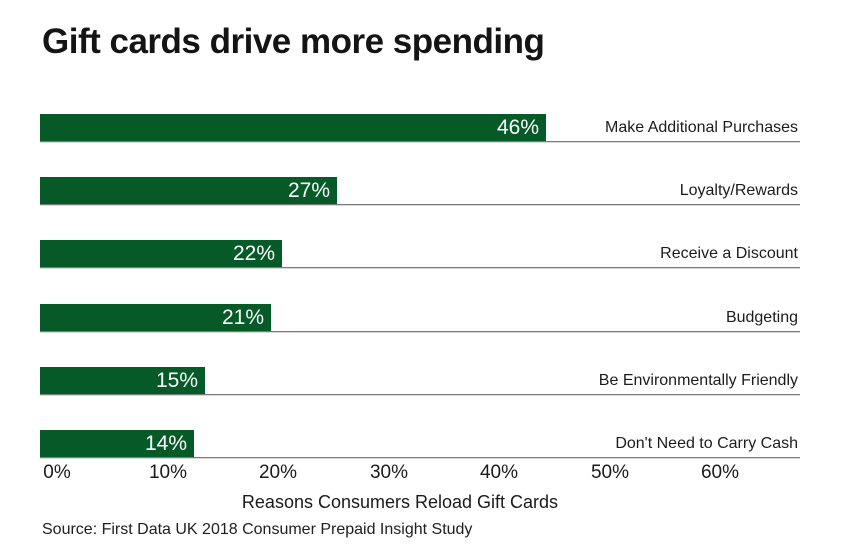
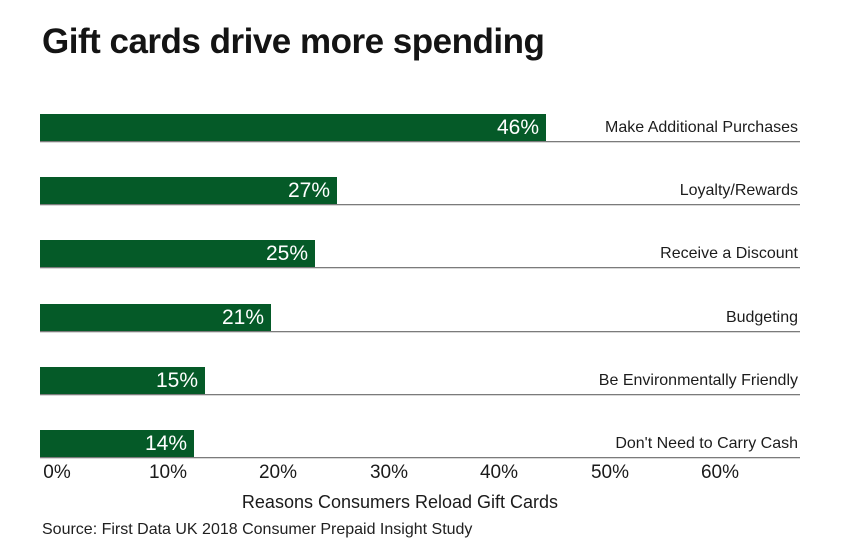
Receive a Discount: 22% -> 25%
